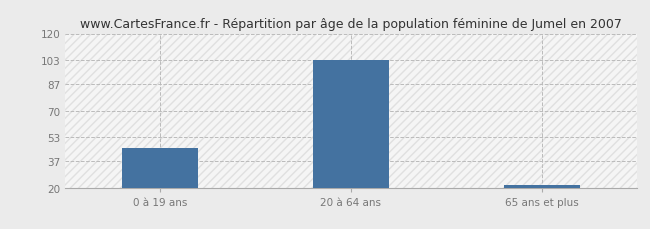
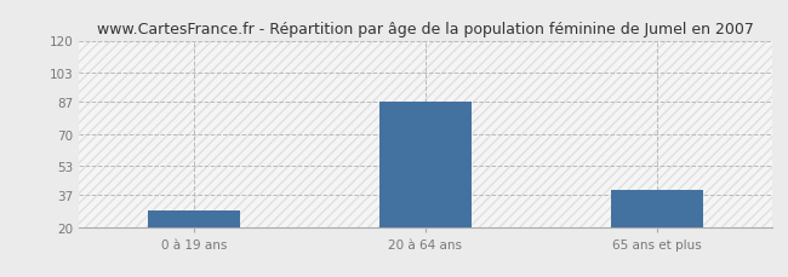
0 à 19 ans: 46 -> 29
20 à 64 ans: 103 -> 87
65 ans et plus: 22 -> 40
